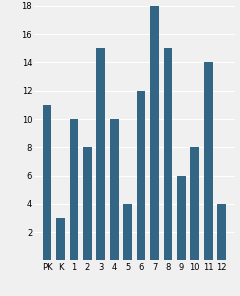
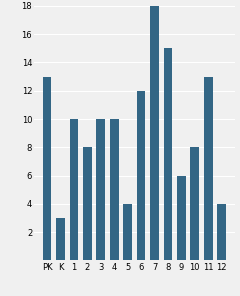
PK: 11 -> 13
3: 15 -> 10
11: 14 -> 13
